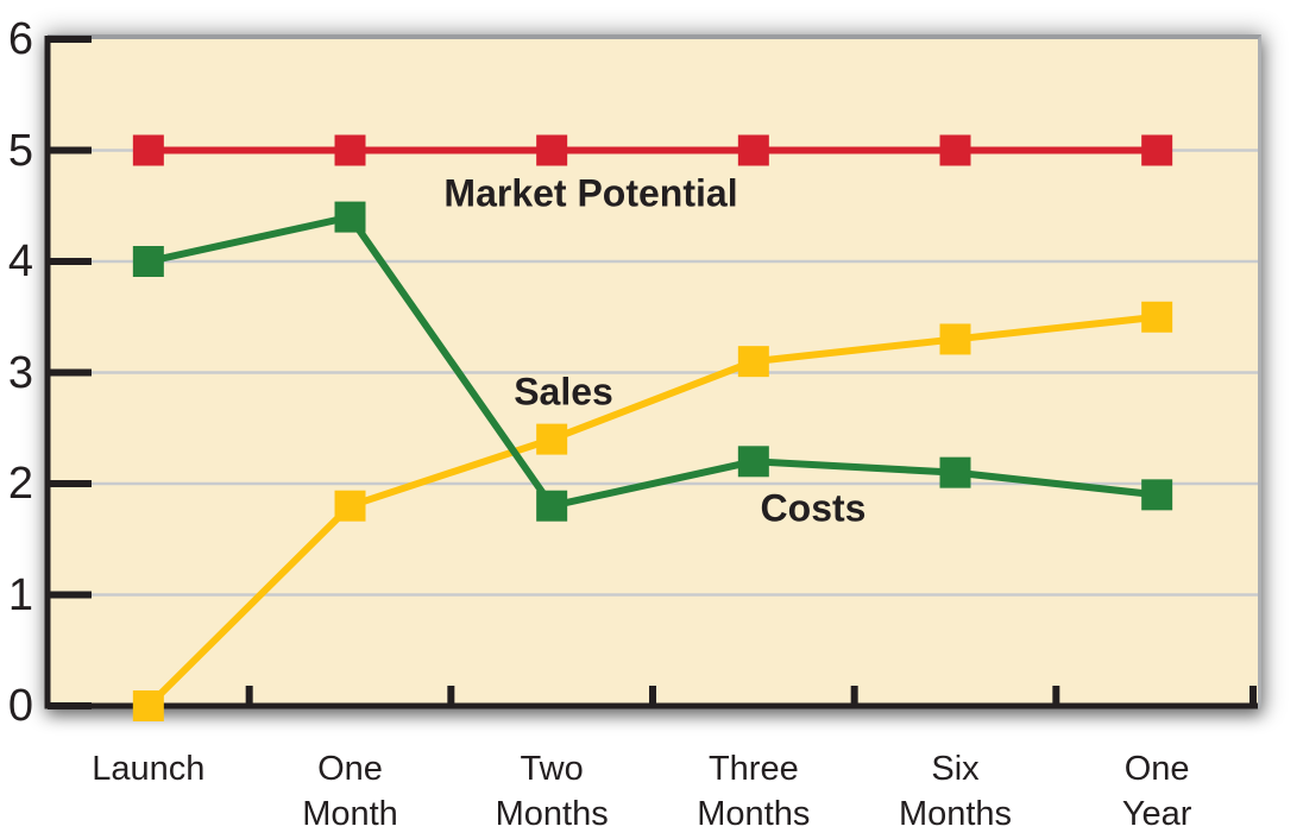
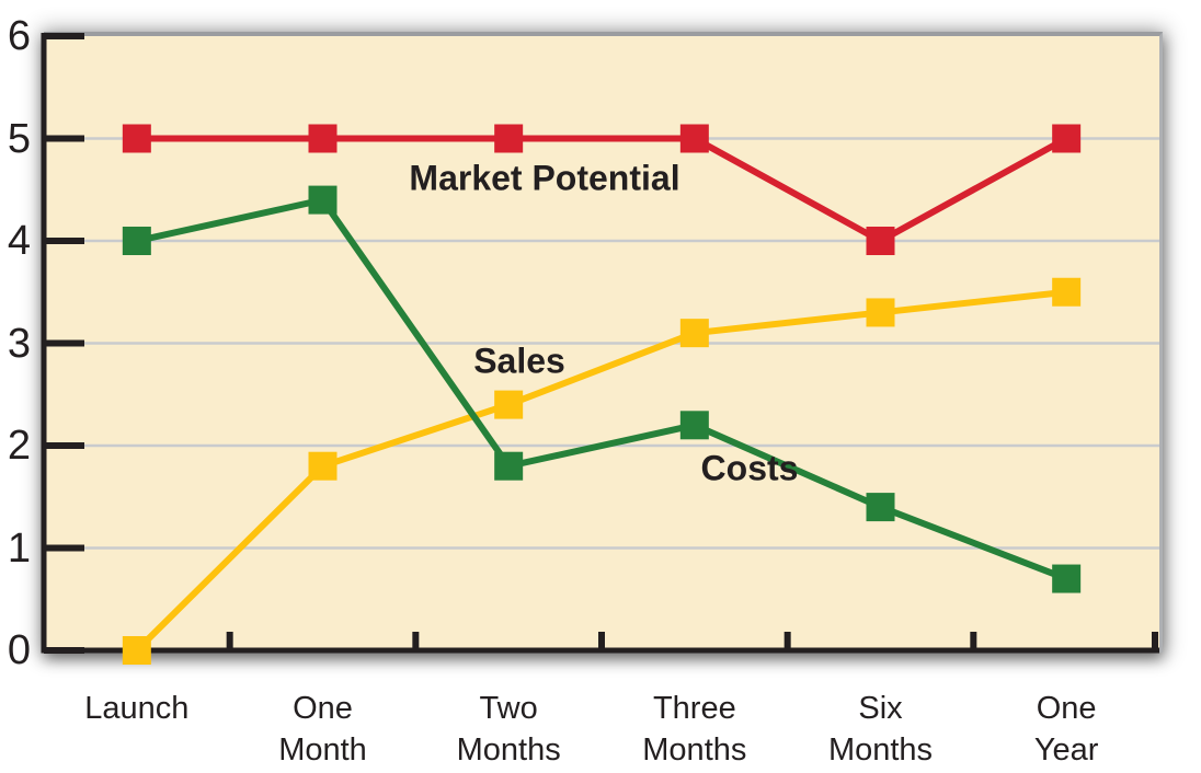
Market Potential/Six Months: 5 -> 4
Costs/Six Months: 2.1 -> 1.4
Costs/One Year: 1.9 -> 0.7
